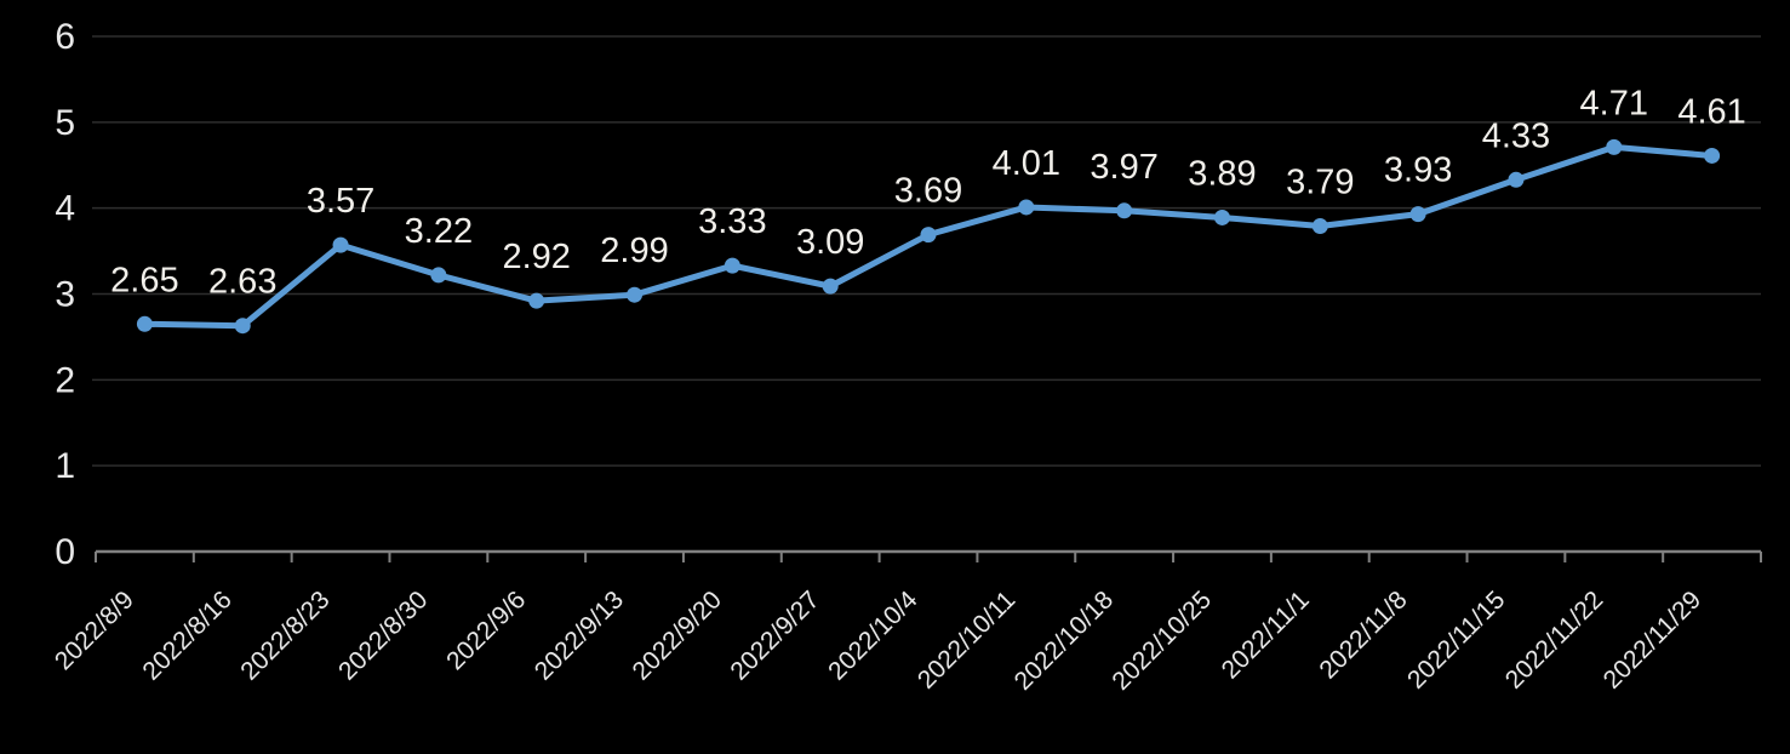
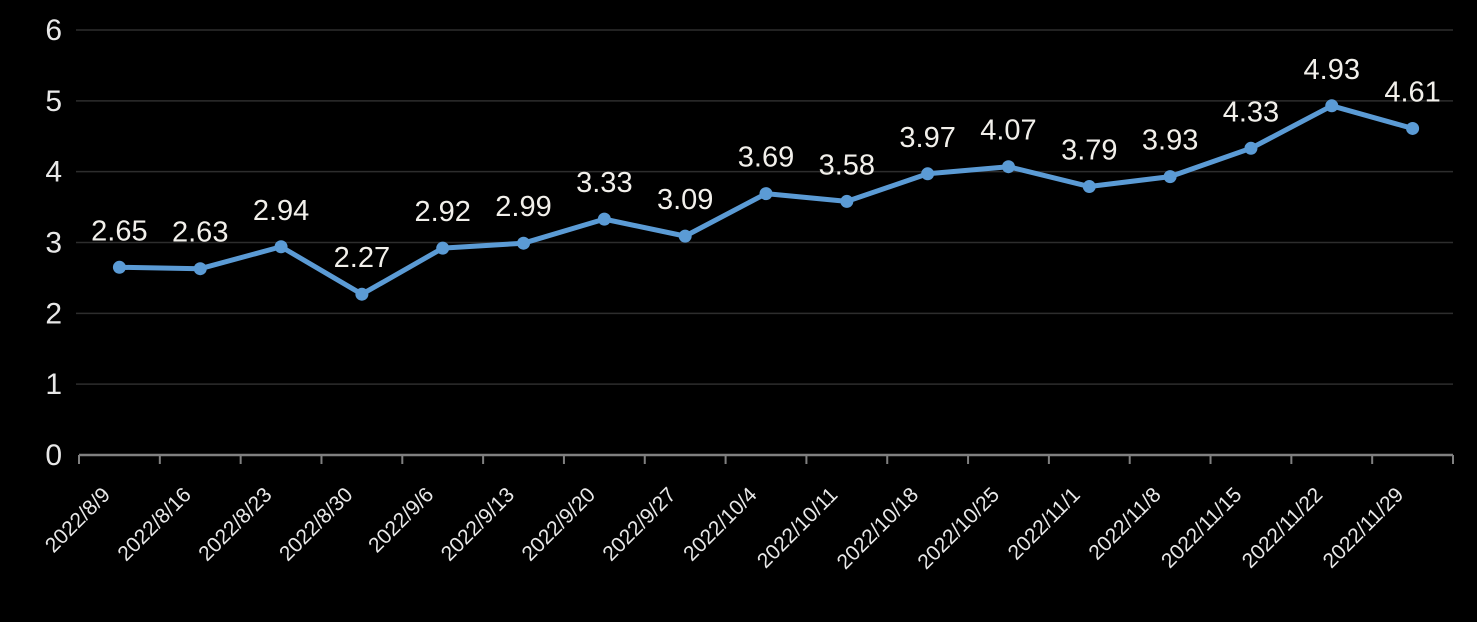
2022/8/23: 3.57 -> 2.94
2022/8/30: 3.22 -> 2.27
2022/10/11: 4.01 -> 3.58
2022/10/25: 3.89 -> 4.07
2022/11/22: 4.71 -> 4.93
